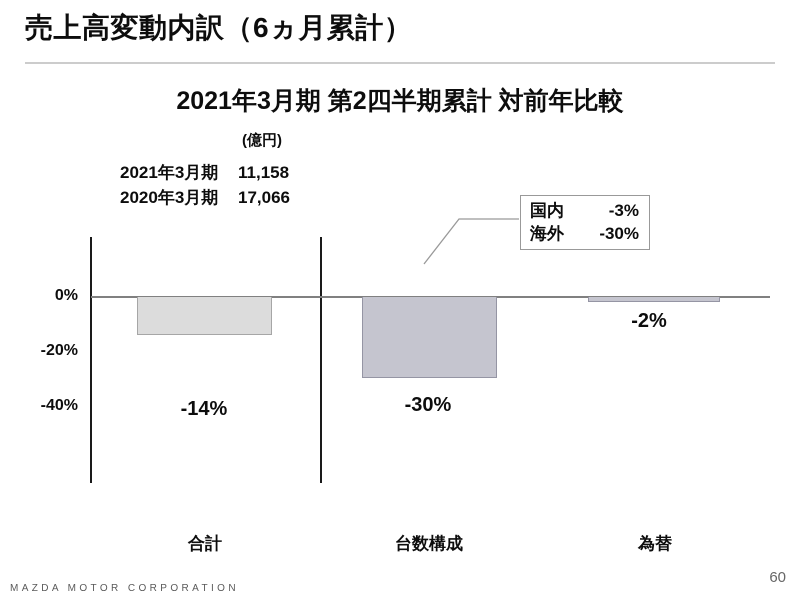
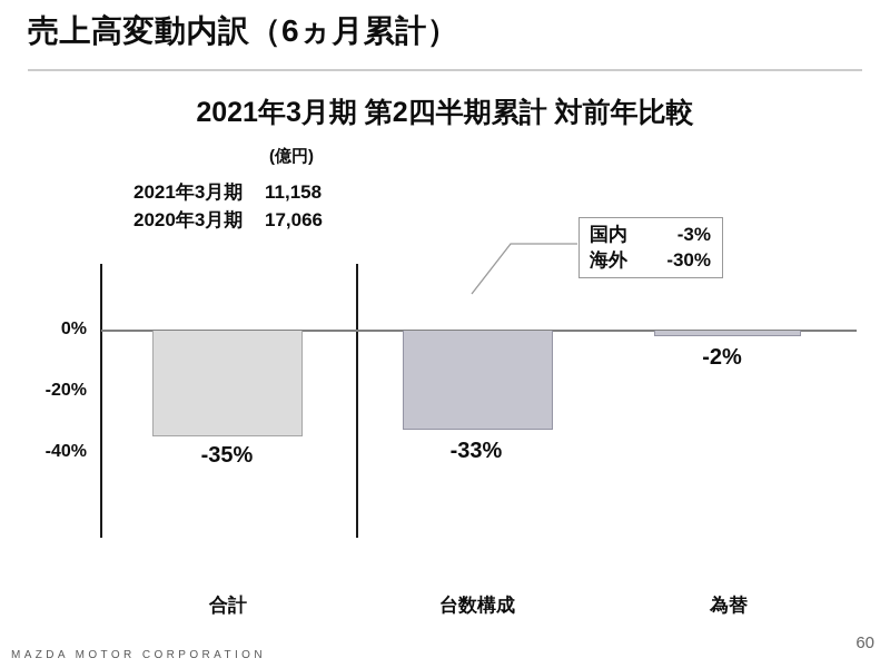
合計: -14% -> -35%
台数構成: -30% -> -33%
